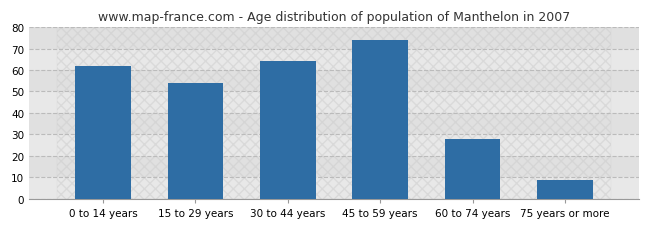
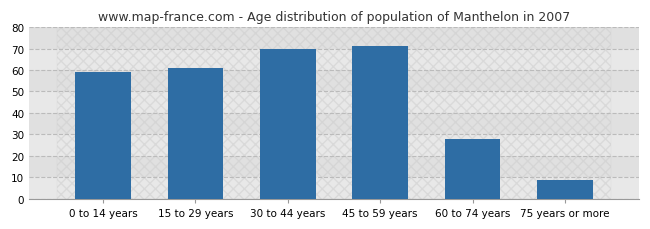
0 to 14 years: 62 -> 59
15 to 29 years: 54 -> 61
30 to 44 years: 64 -> 70
45 to 59 years: 74 -> 71
